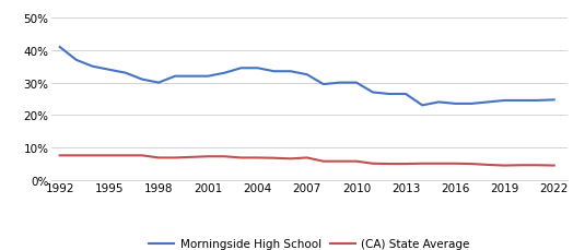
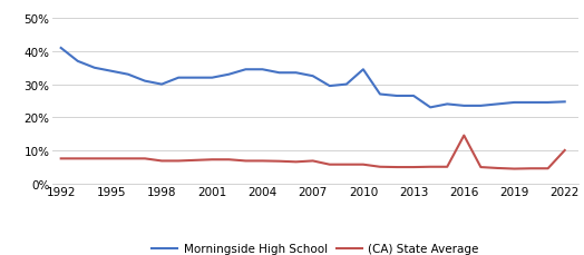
Morningside High School/2010: 30.0% -> 34.5%
(CA) State Average/2016: 5.0% -> 14.5%
(CA) State Average/2022: 4.4% -> 10.0%
